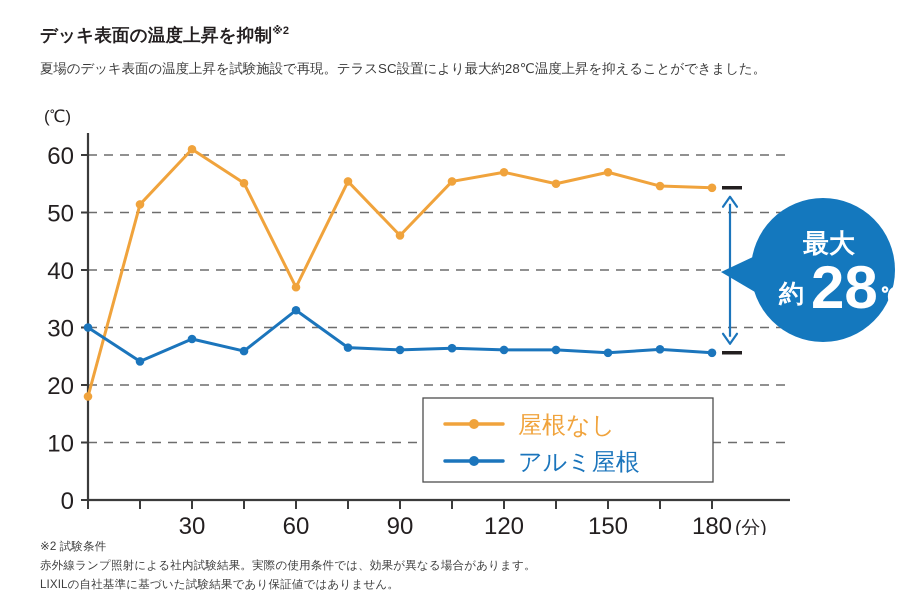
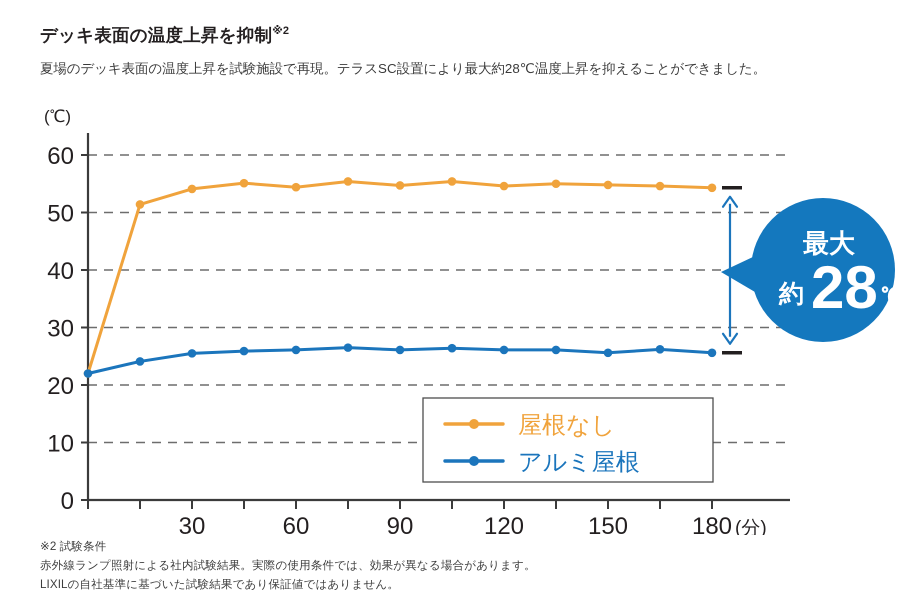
屋根なし/0: 18 -> 22
アルミ屋根/0: 30 -> 22
屋根なし/30: 61 -> 54
アルミ屋根/30: 28 -> 26
屋根なし/60: 37 -> 54
アルミ屋根/60: 33 -> 26
屋根なし/90: 46 -> 55
屋根なし/120: 57 -> 55
屋根なし/150: 57 -> 55
